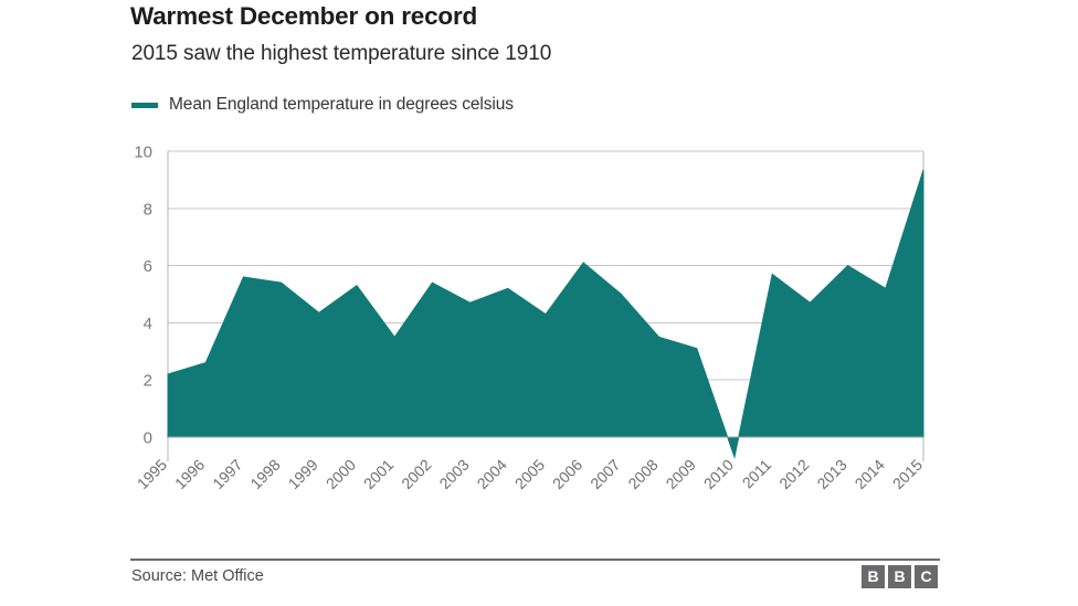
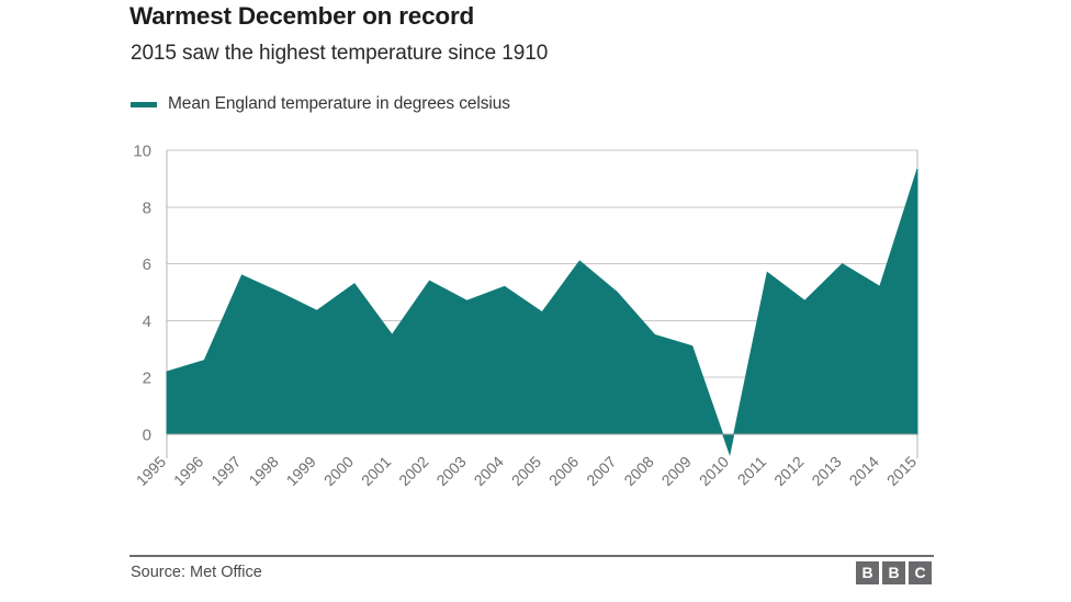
1998: 5.4 -> 5.0
